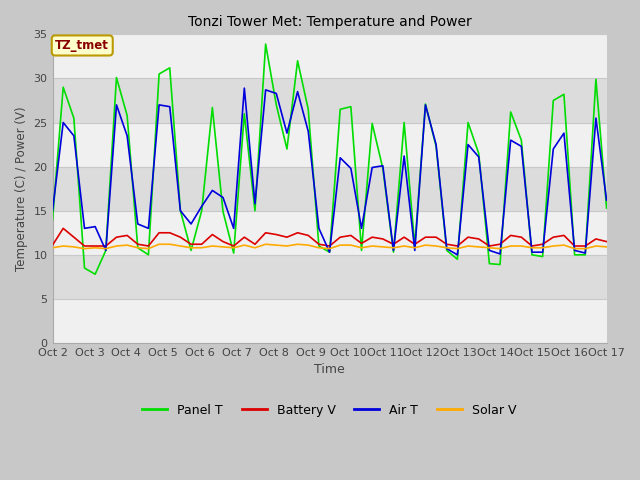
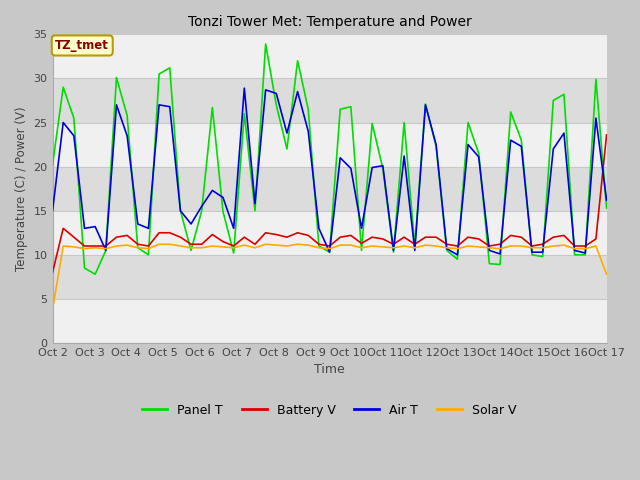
Panel T/Oct 2: 14.0 -> 20.2
Battery V/Oct 2: 11.1 -> 8.0
Solar V/Oct 2: 10.8 -> 3.8
Battery V/Oct 17: 11.5 -> 23.6
Solar V/Oct 17: 10.9 -> 7.8
